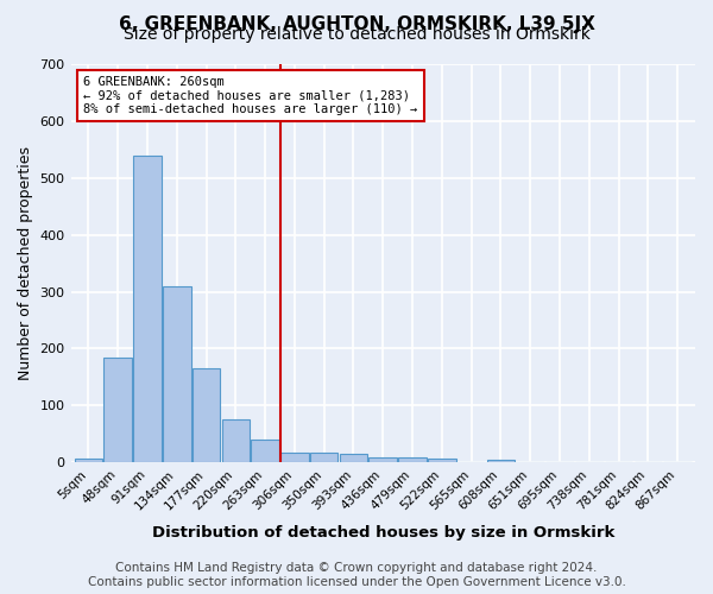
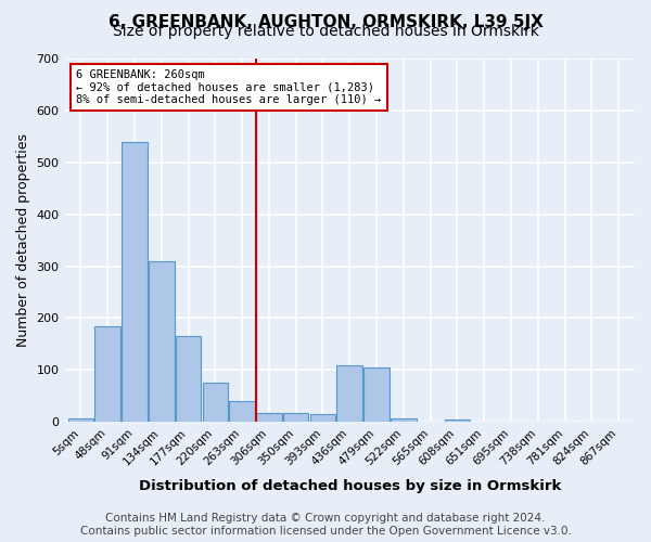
436sqm: 9 -> 110
479sqm: 9 -> 105
